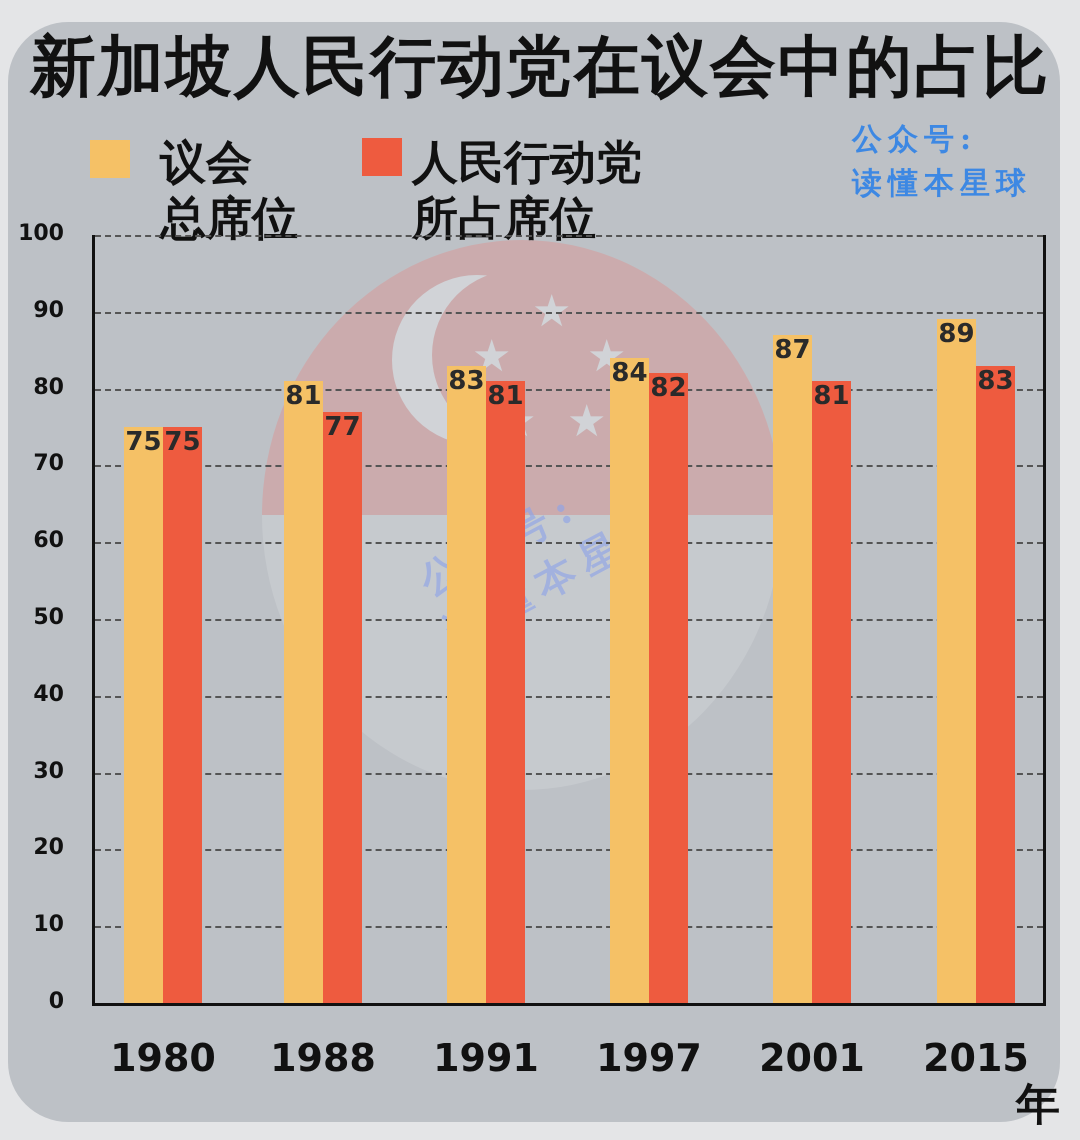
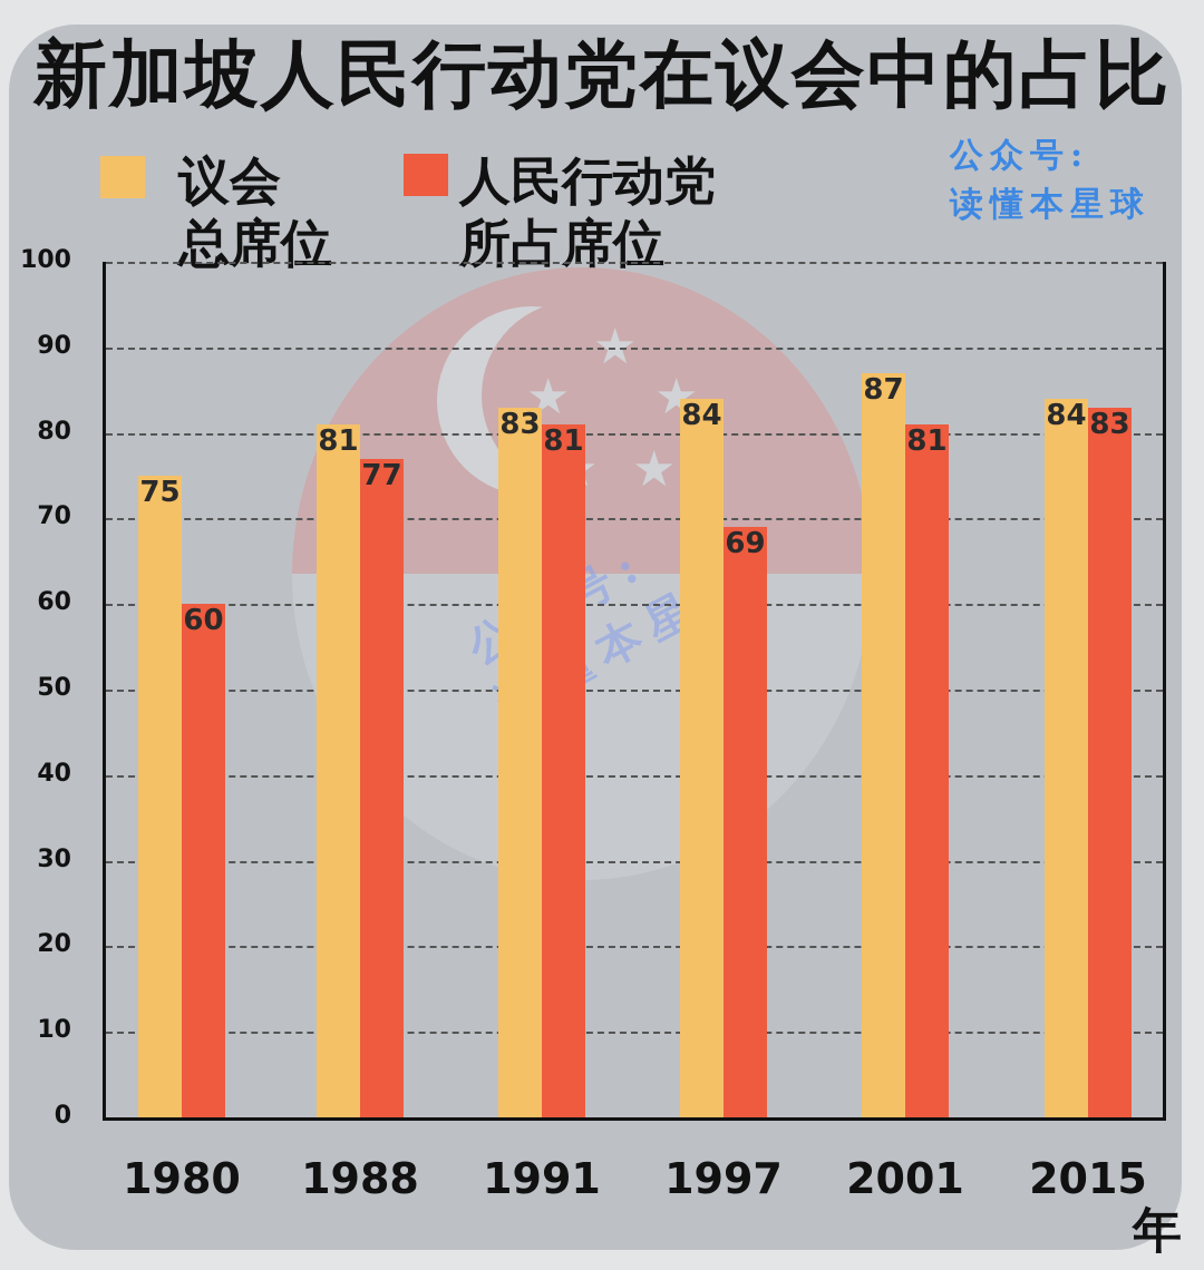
人民行动党所占席位/1980: 75 -> 60
人民行动党所占席位/1997: 82 -> 69
议会总席位/2015: 89 -> 84
